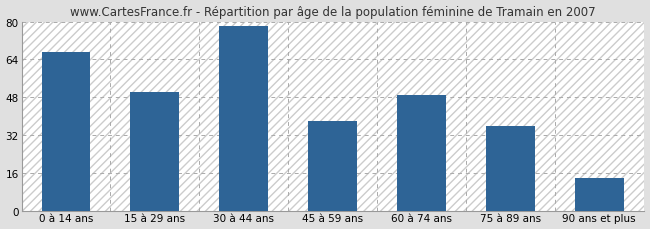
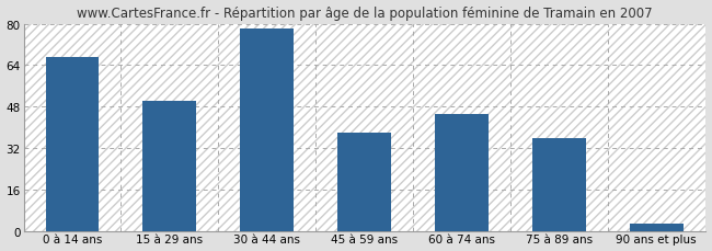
60 à 74 ans: 49 -> 45
90 ans et plus: 14 -> 3
